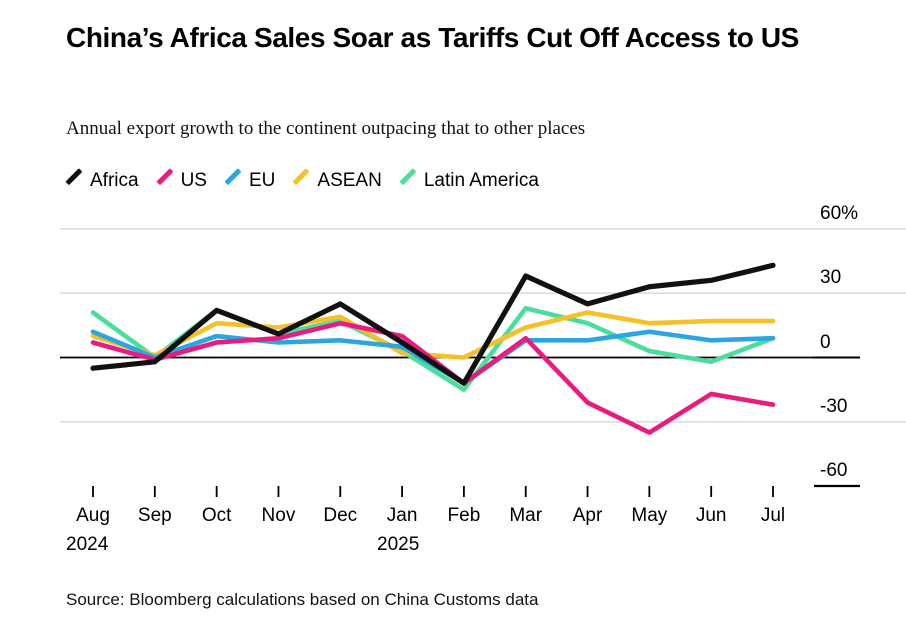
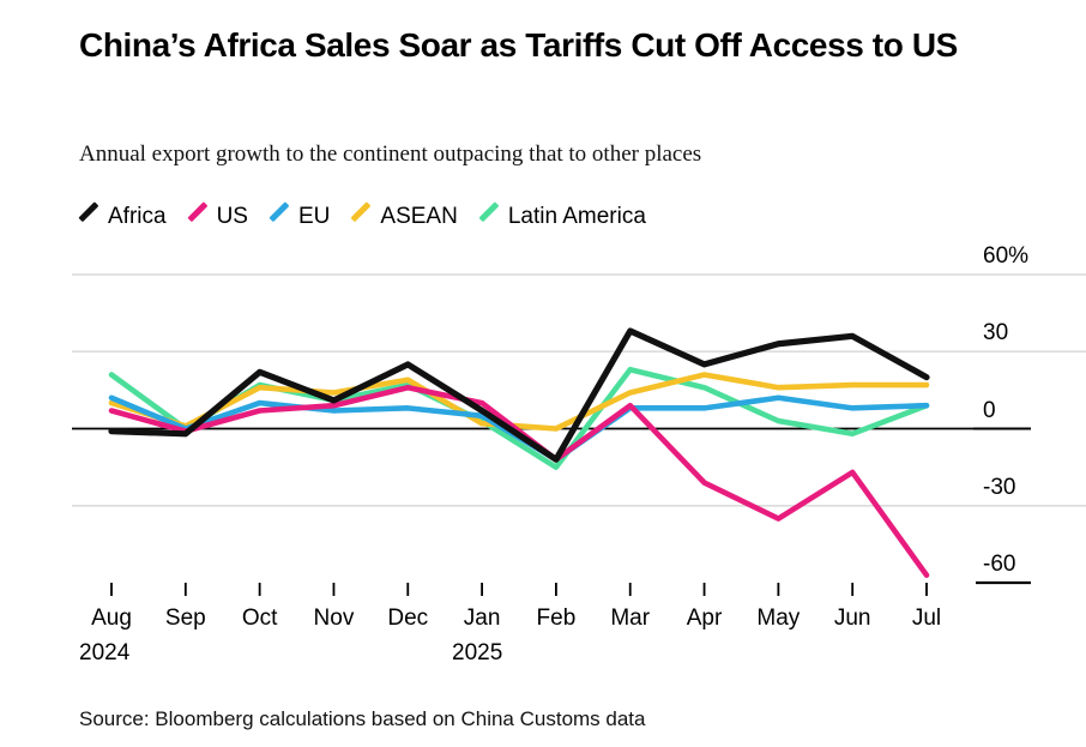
Africa/Aug: -5% -> -1%
Latin America/Oct: 22% -> 17%
Africa/Jul: 43% -> 20%
US/Jul: -22% -> -57%
